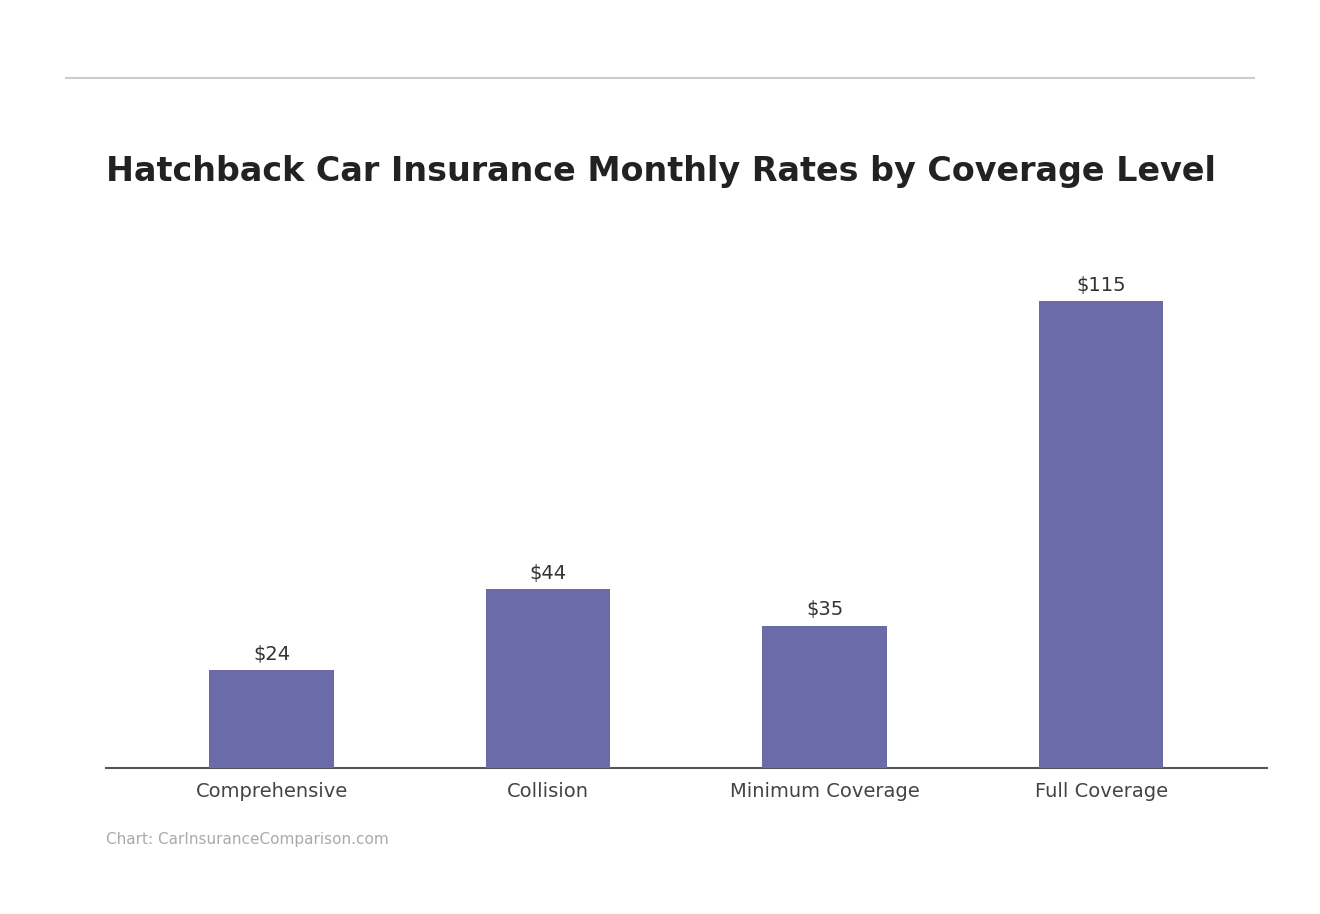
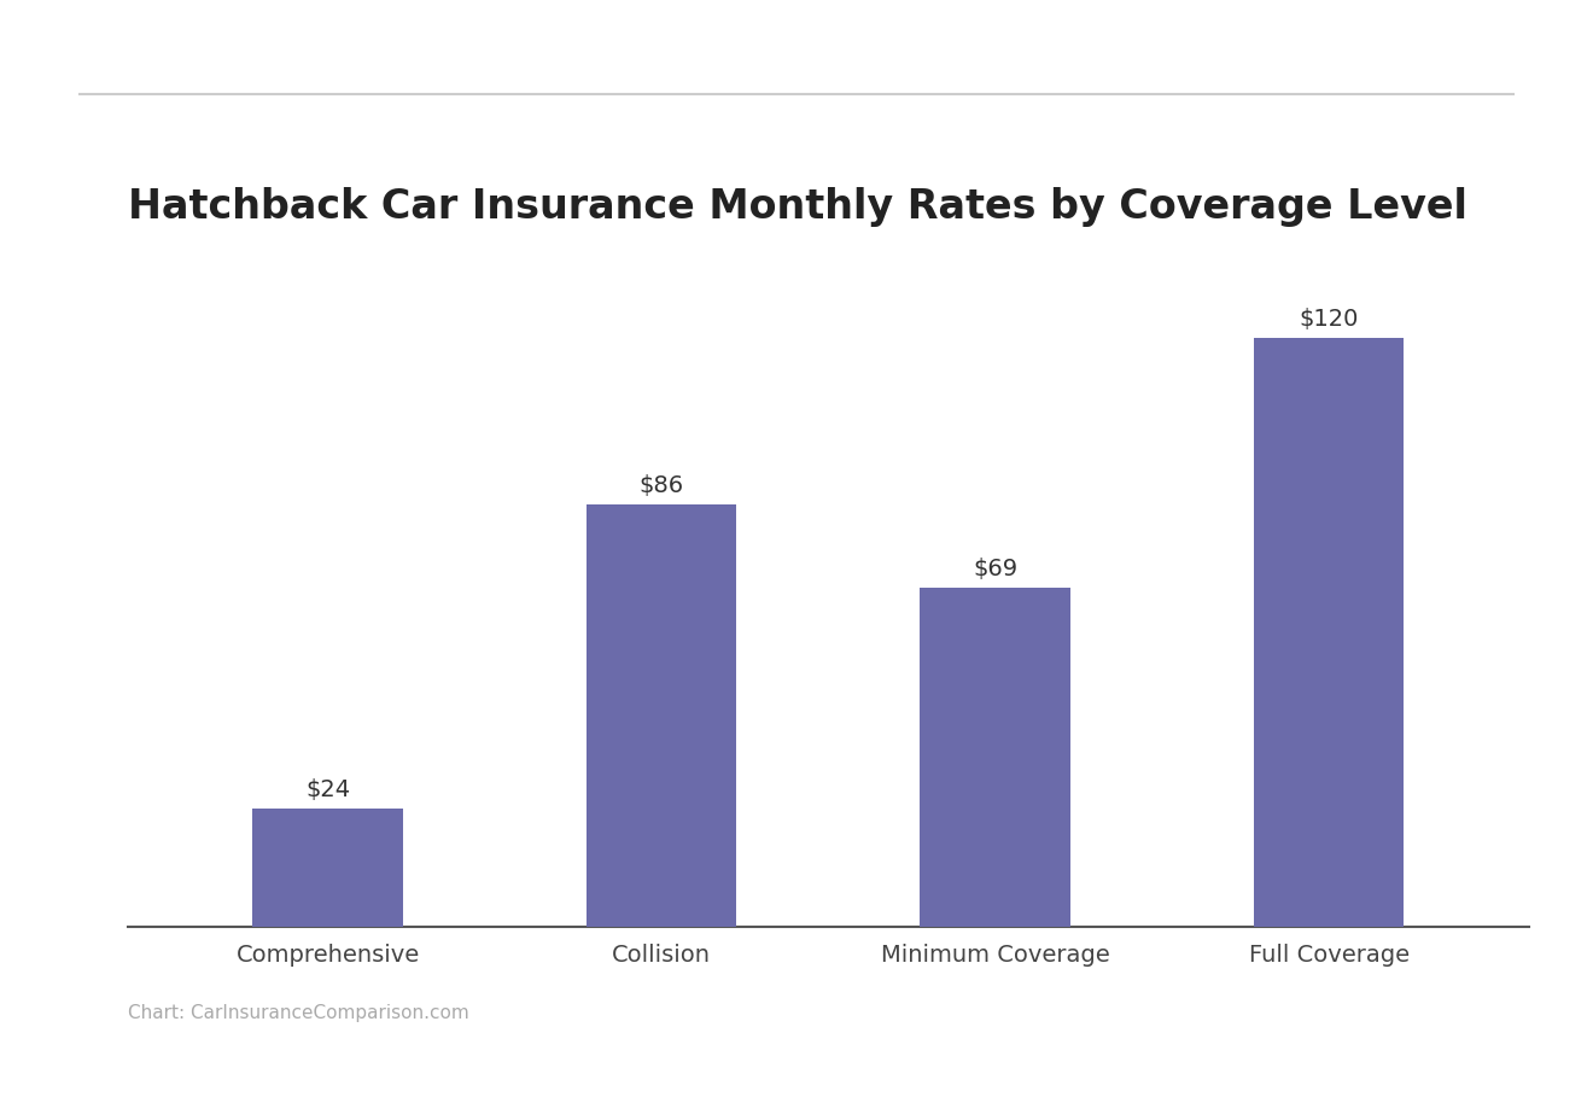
Collision: $44 -> $86
Minimum Coverage: $35 -> $69
Full Coverage: $115 -> $120
